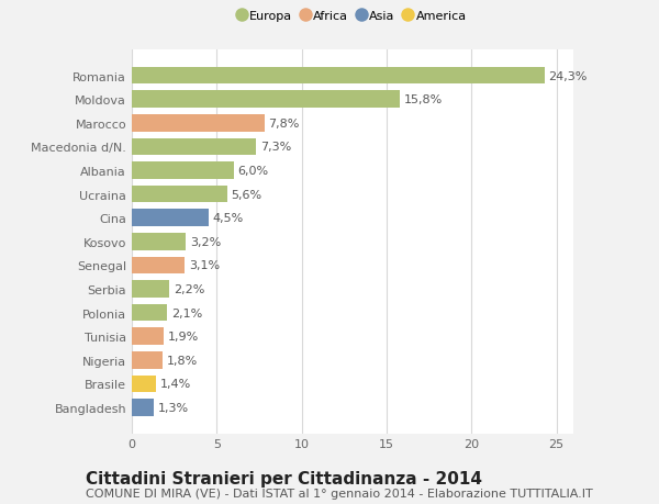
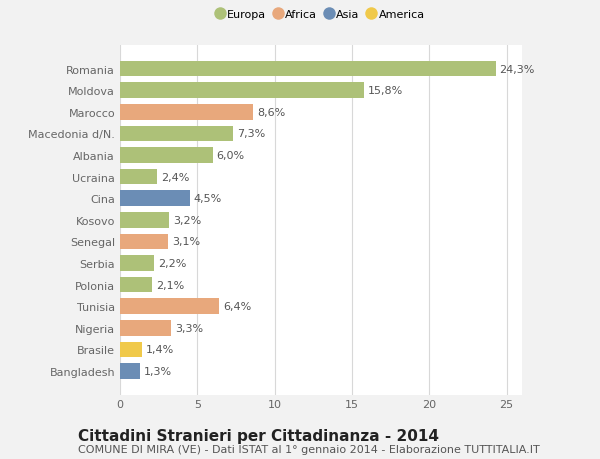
Marocco: 7,8% -> 8,6%
Ucraina: 5,6% -> 2,4%
Tunisia: 1,9% -> 6,4%
Nigeria: 1,8% -> 3,3%
